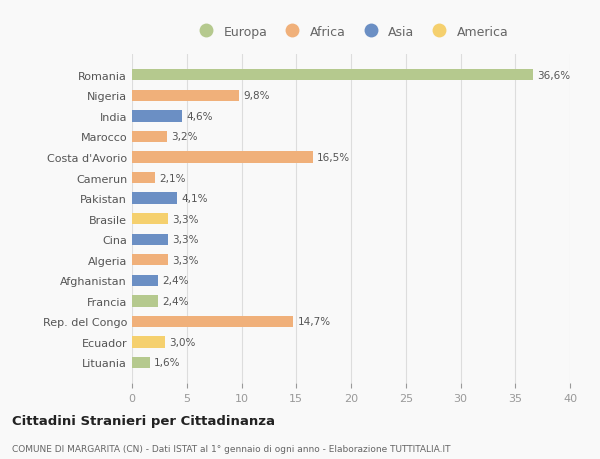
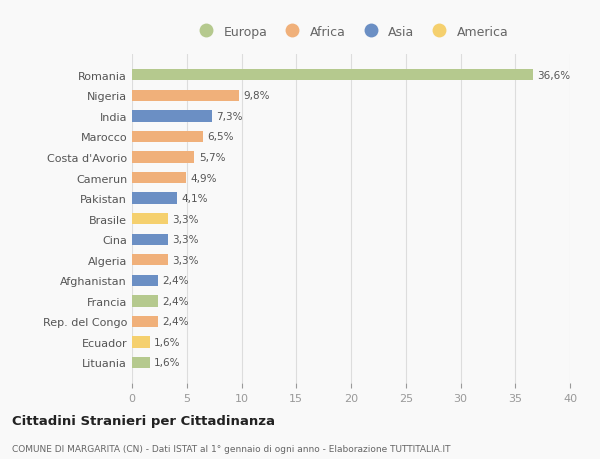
India: 4,6% -> 7,3%
Marocco: 3,2% -> 6,5%
Costa d'Avorio: 16,5% -> 5,7%
Camerun: 2,1% -> 4,9%
Rep. del Congo: 14,7% -> 2,4%
Ecuador: 3,0% -> 1,6%
